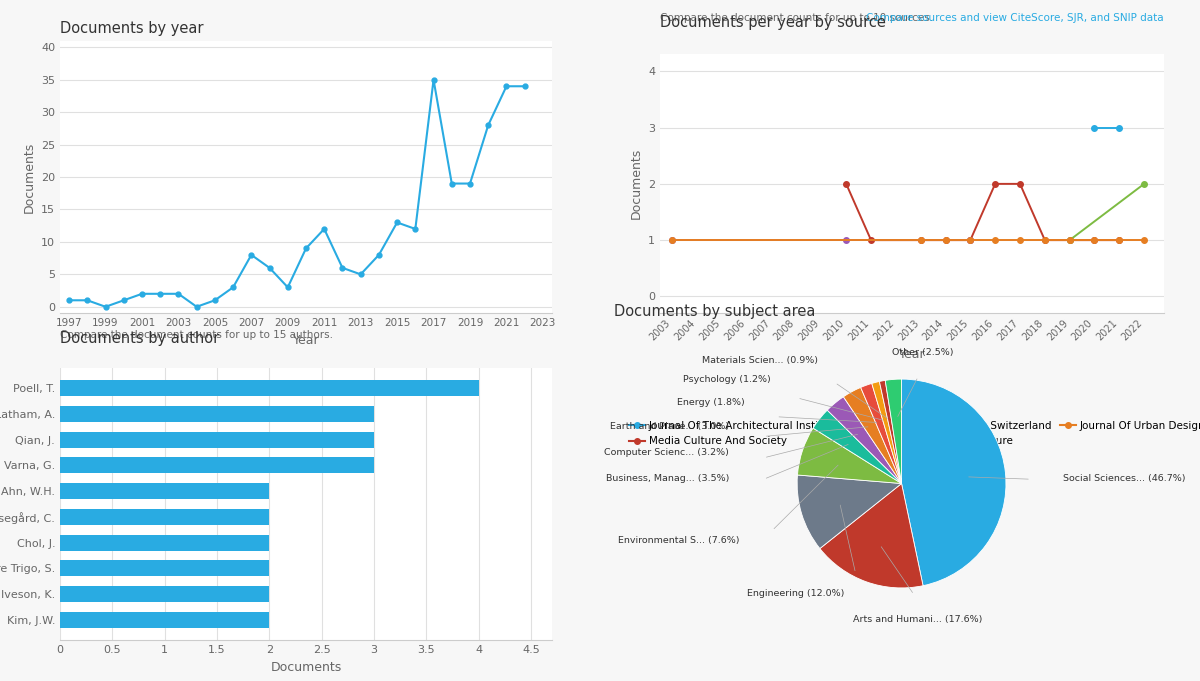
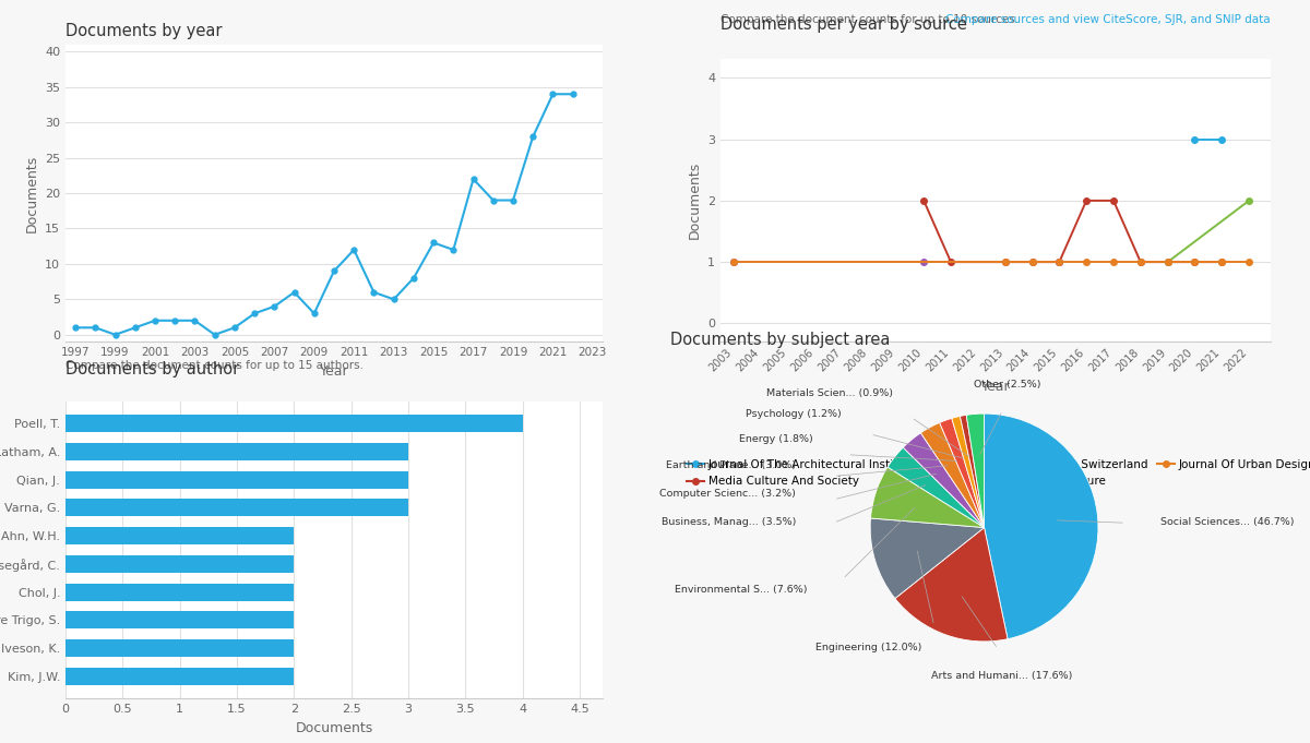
Documents by year/2007: 8 -> 4
Documents by year/2017: 35 -> 22
